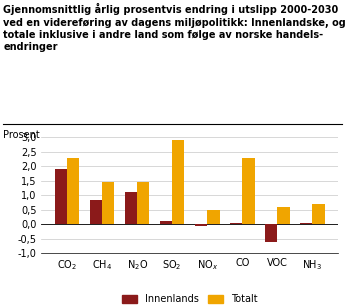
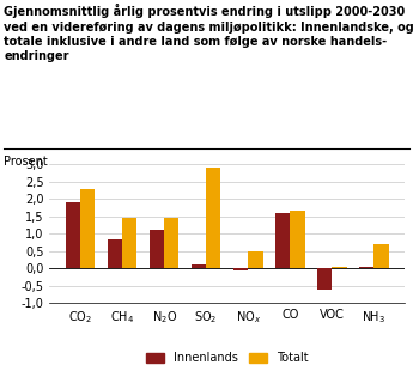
Innenlands/CO: 0,05 -> 1,60
Totalt/CO: 2,30 -> 1,67
Totalt/VOC: 0,60 -> 0,05
